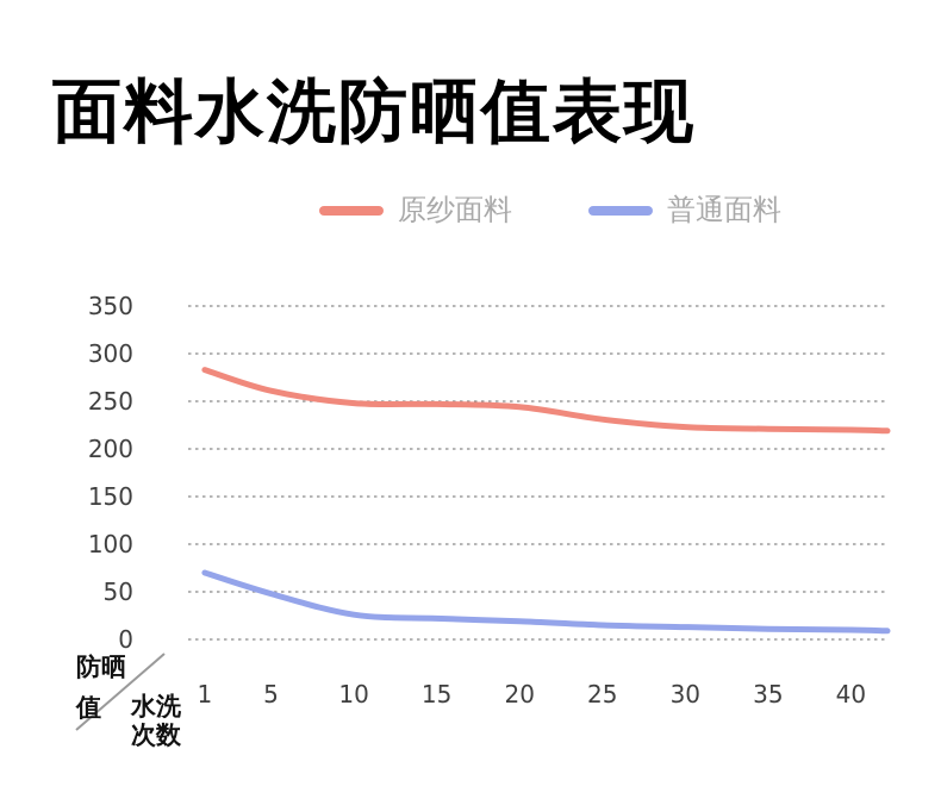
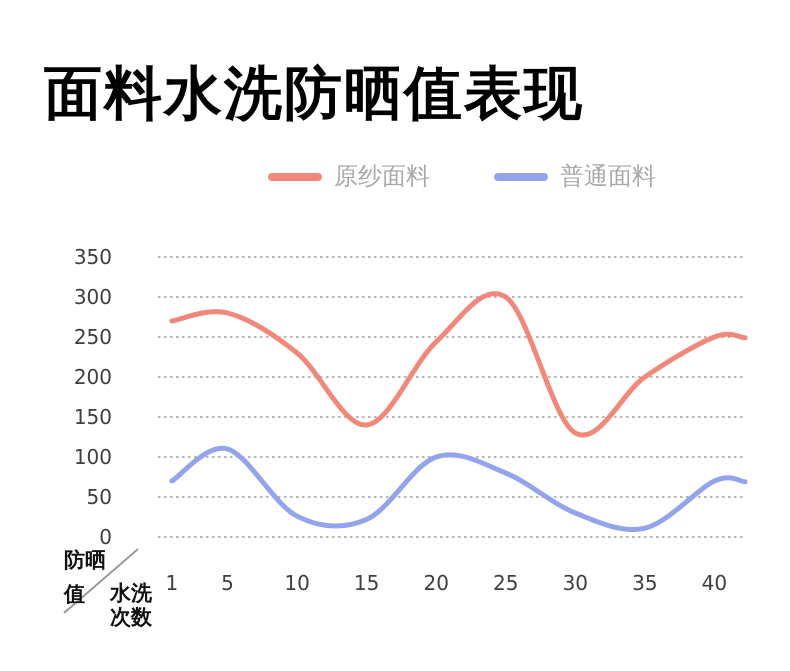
原纱面料/1: 280 -> 270
原纱面料/5: 260 -> 280
普通面料/5: 50 -> 110
原纱面料/10: 250 -> 230
原纱面料/15: 250 -> 140
普通面料/20: 20 -> 100
原纱面料/25: 230 -> 300
普通面料/25: 20 -> 80
原纱面料/30: 220 -> 130
普通面料/30: 10 -> 30
原纱面料/35: 220 -> 200
原纱面料/40: 220 -> 250
普通面料/40: 10 -> 70
